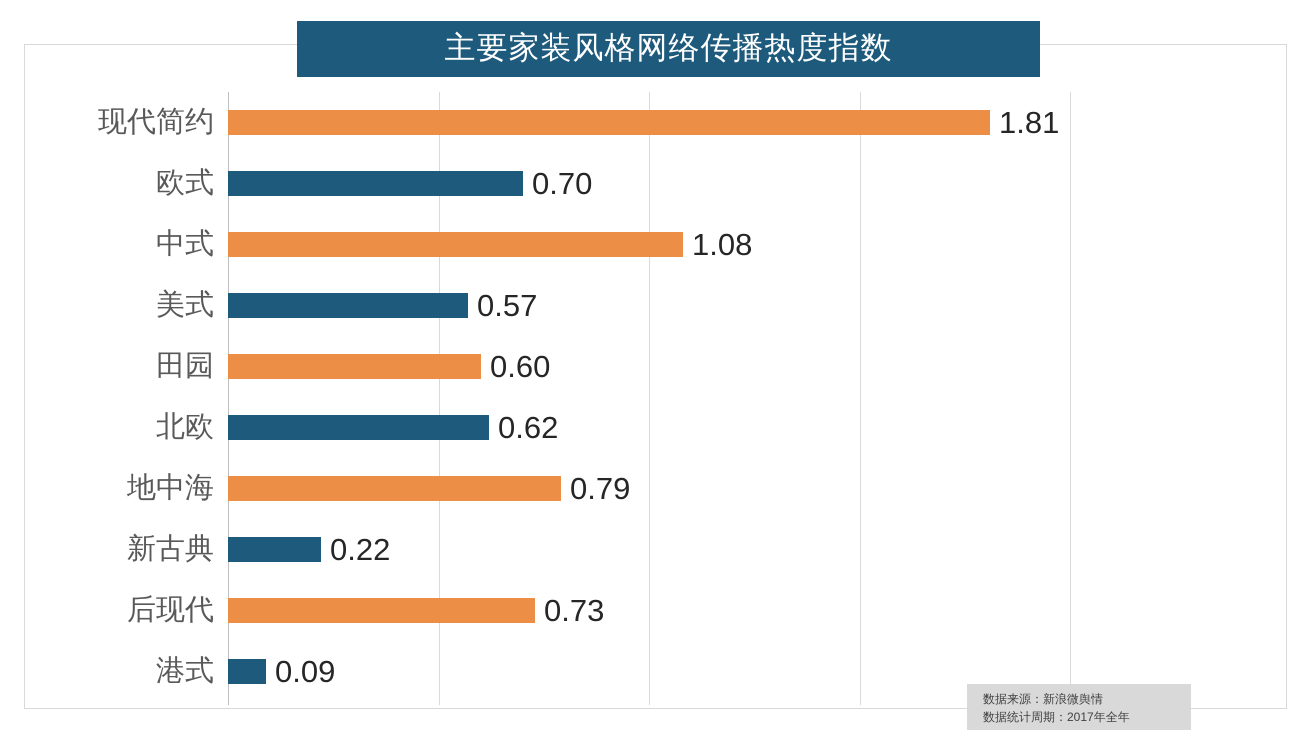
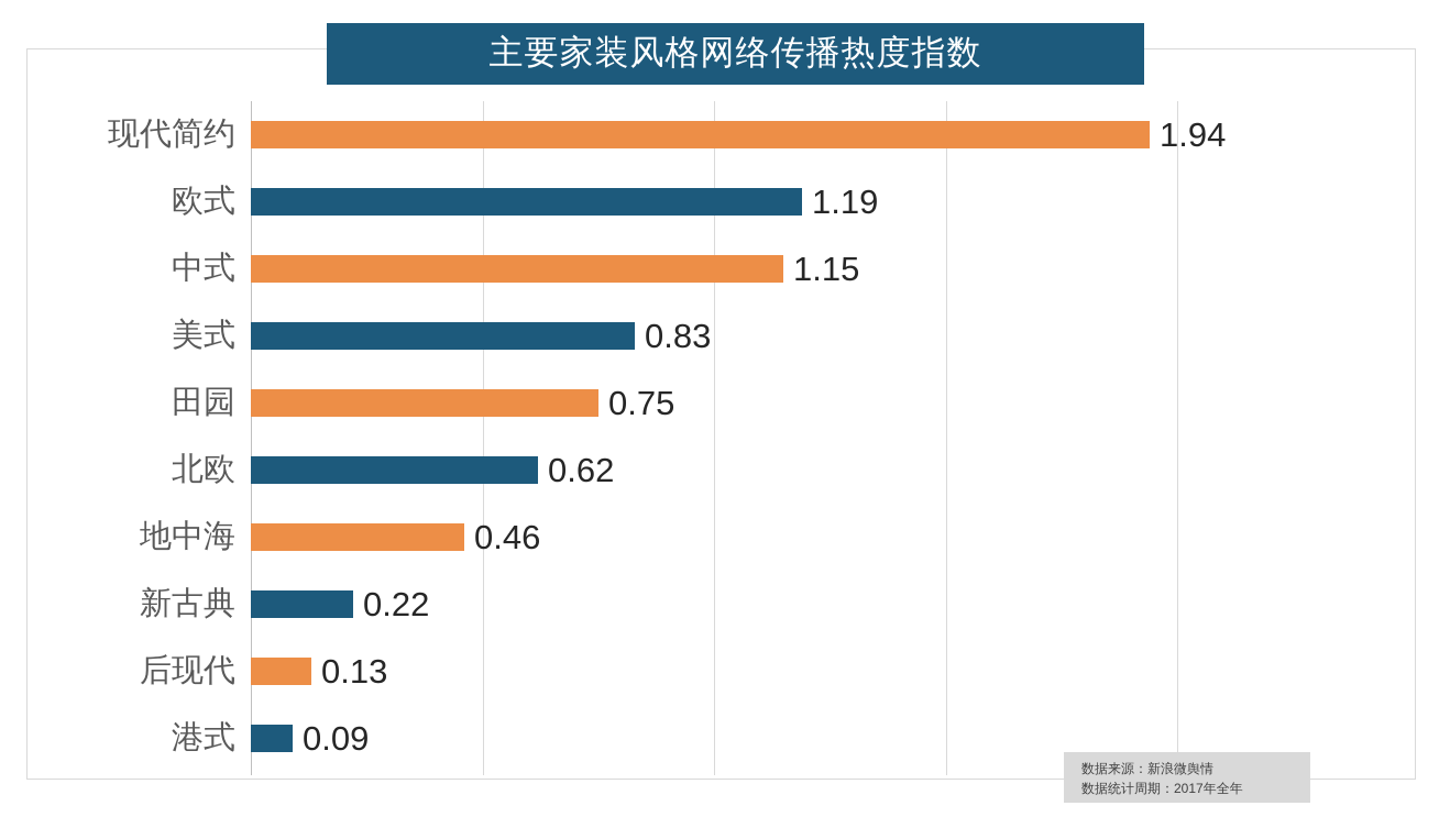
现代简约: 1.81 -> 1.94
欧式: 0.70 -> 1.19
中式: 1.08 -> 1.15
美式: 0.57 -> 0.83
田园: 0.60 -> 0.75
地中海: 0.79 -> 0.46
后现代: 0.73 -> 0.13
